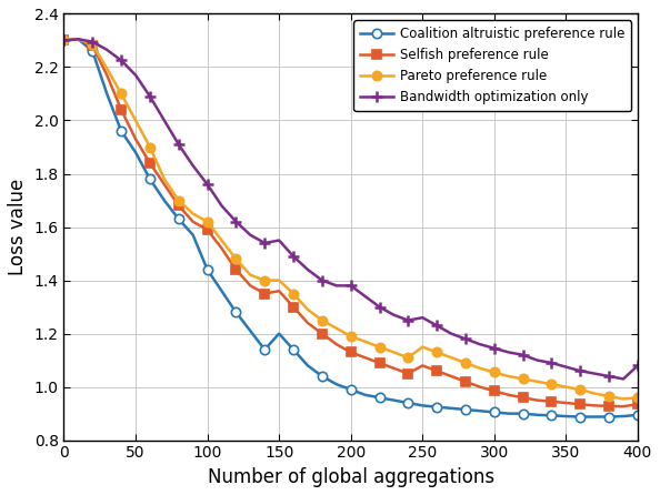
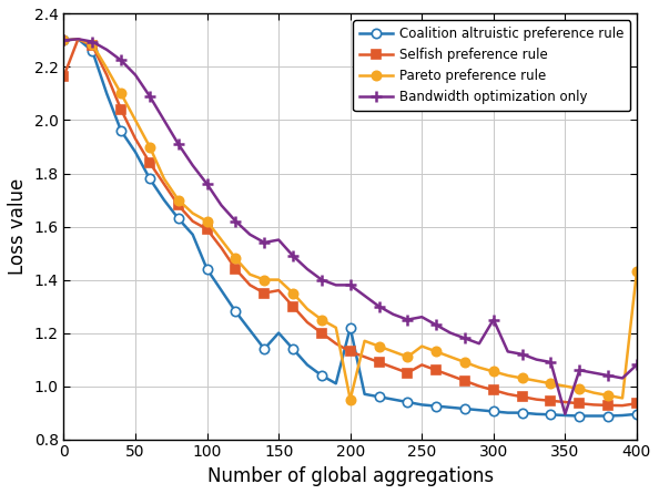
Selfish preference rule/0: 2.300 -> 2.165
Coalition altruistic preference rule/200: 0.990 -> 1.220
Pareto preference rule/200: 1.190 -> 0.950
Bandwidth optimization only/300: 1.145 -> 1.250
Bandwidth optimization only/350: 1.075 -> 0.895
Pareto preference rule/400: 0.960 -> 1.430
